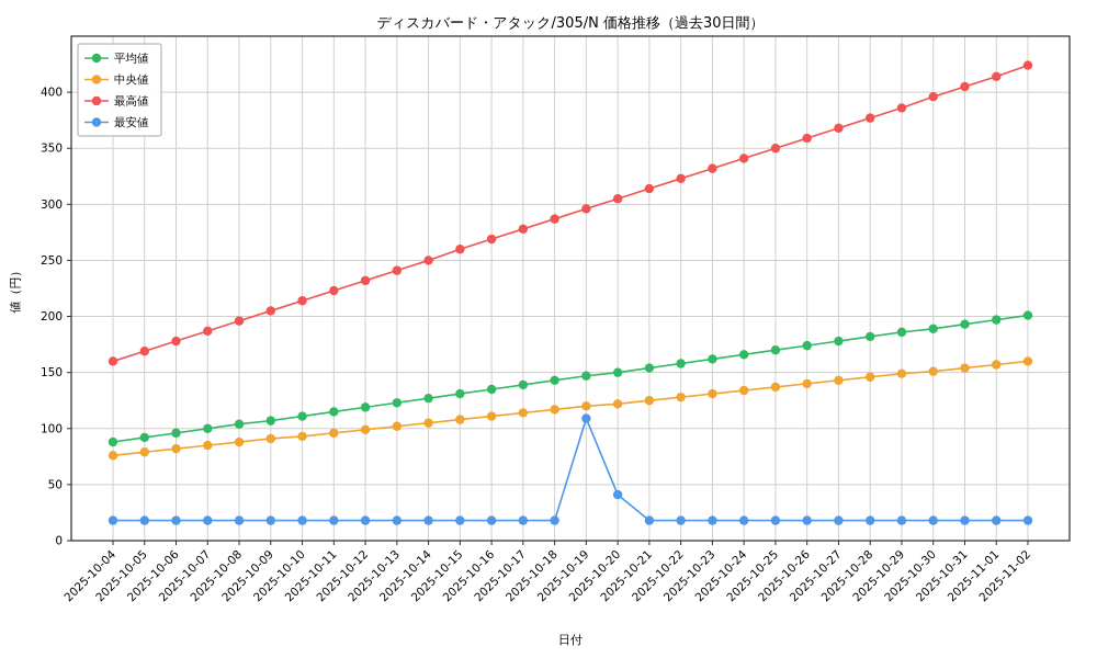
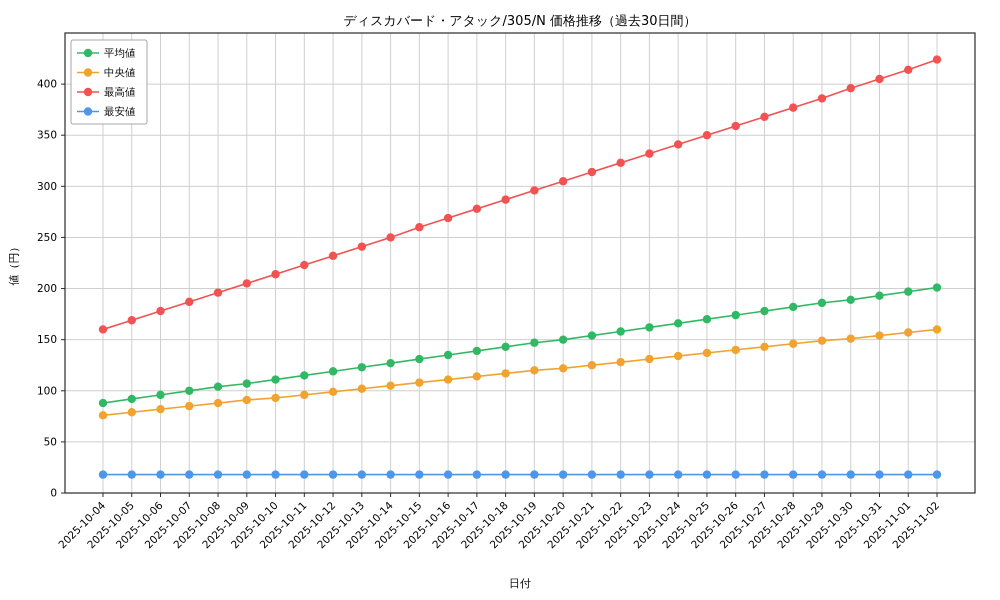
最安値/2025-10-19: 109 -> 18
最安値/2025-10-20: 41 -> 18
